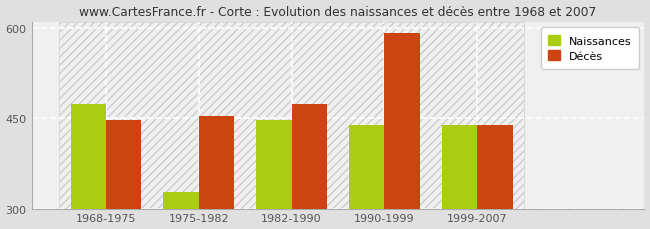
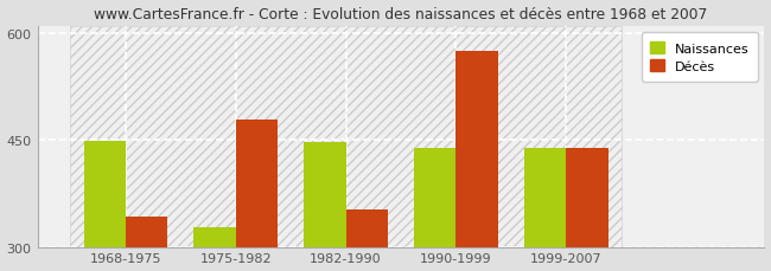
Naissances/1968-1975: 473 -> 448
Décès/1968-1975: 447 -> 342
Décès/1975-1982: 453 -> 478
Décès/1982-1990: 473 -> 352
Décès/1990-1999: 591 -> 574
